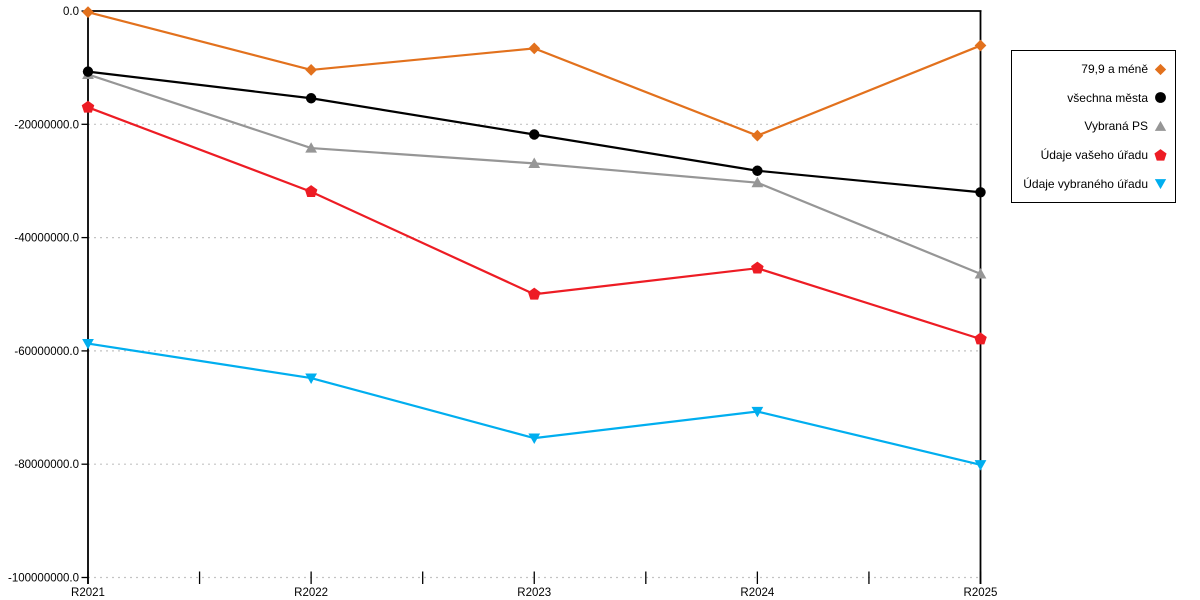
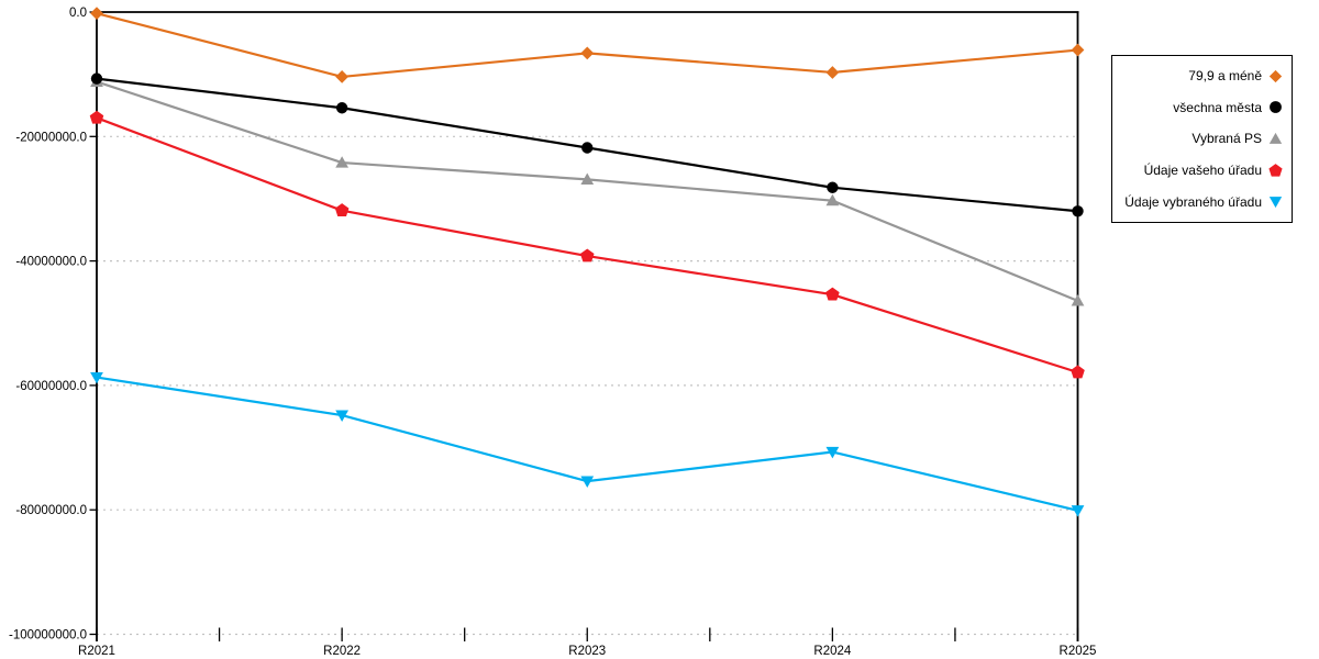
Údaje vašeho úřadu/R2023: -50000000 -> -39000000
79,9 a méně/R2024: -22000000 -> -10000000
